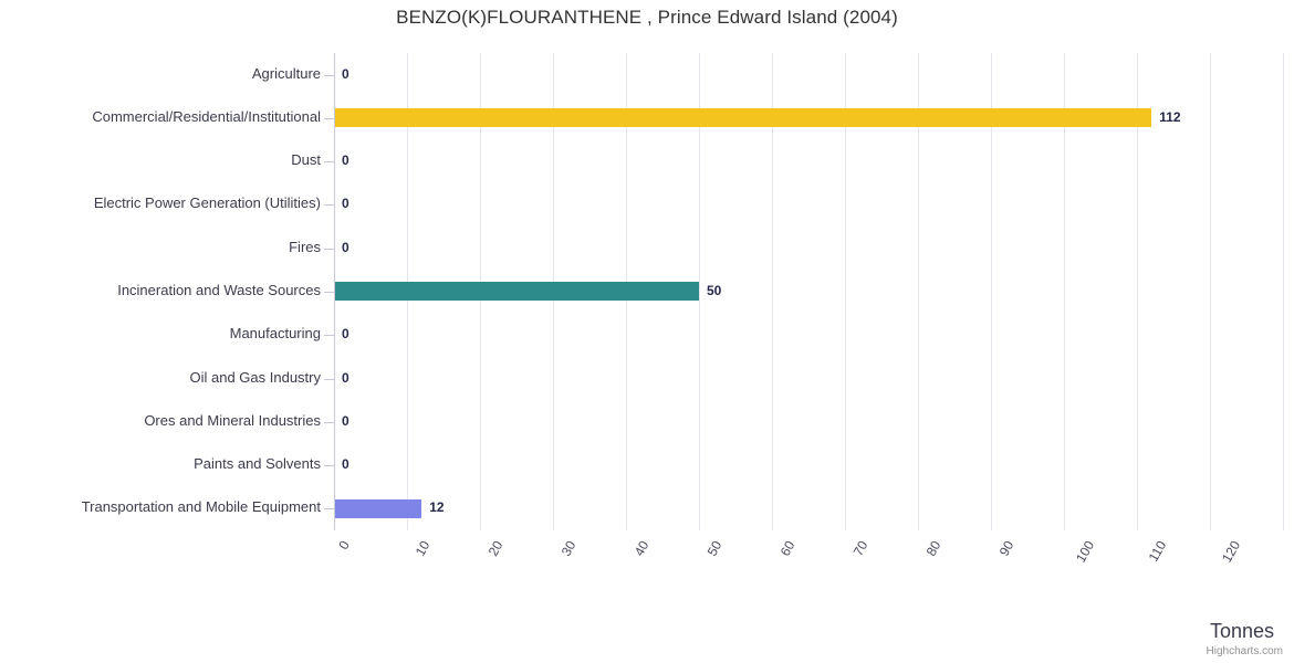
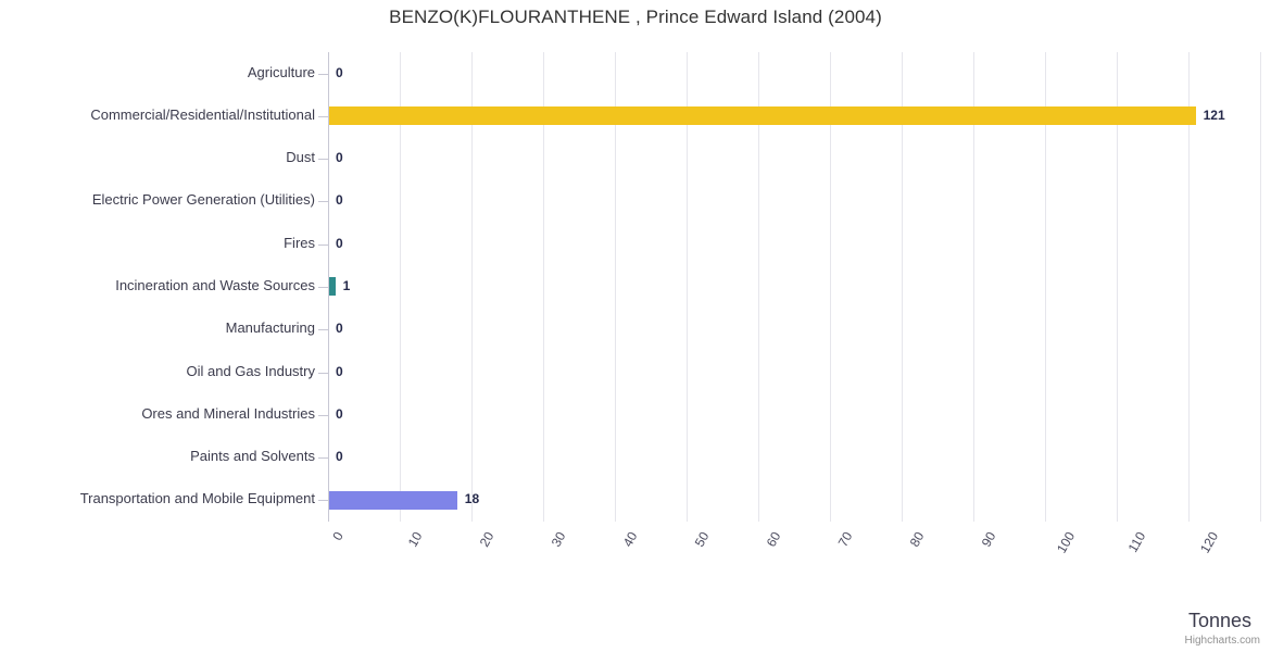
Commercial/Residential/Institutional: 112 -> 121
Incineration and Waste Sources: 50 -> 1
Transportation and Mobile Equipment: 12 -> 18
